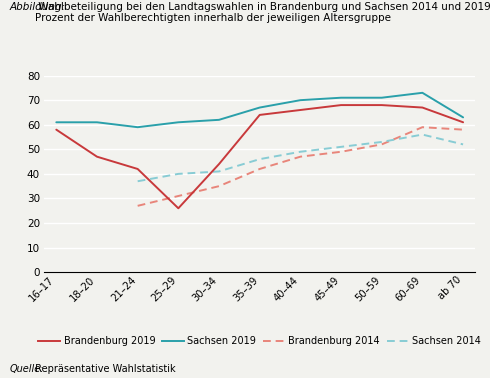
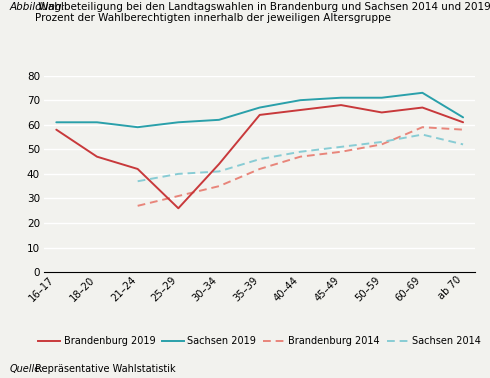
Brandenburg 2019/50–59: 68 -> 65
